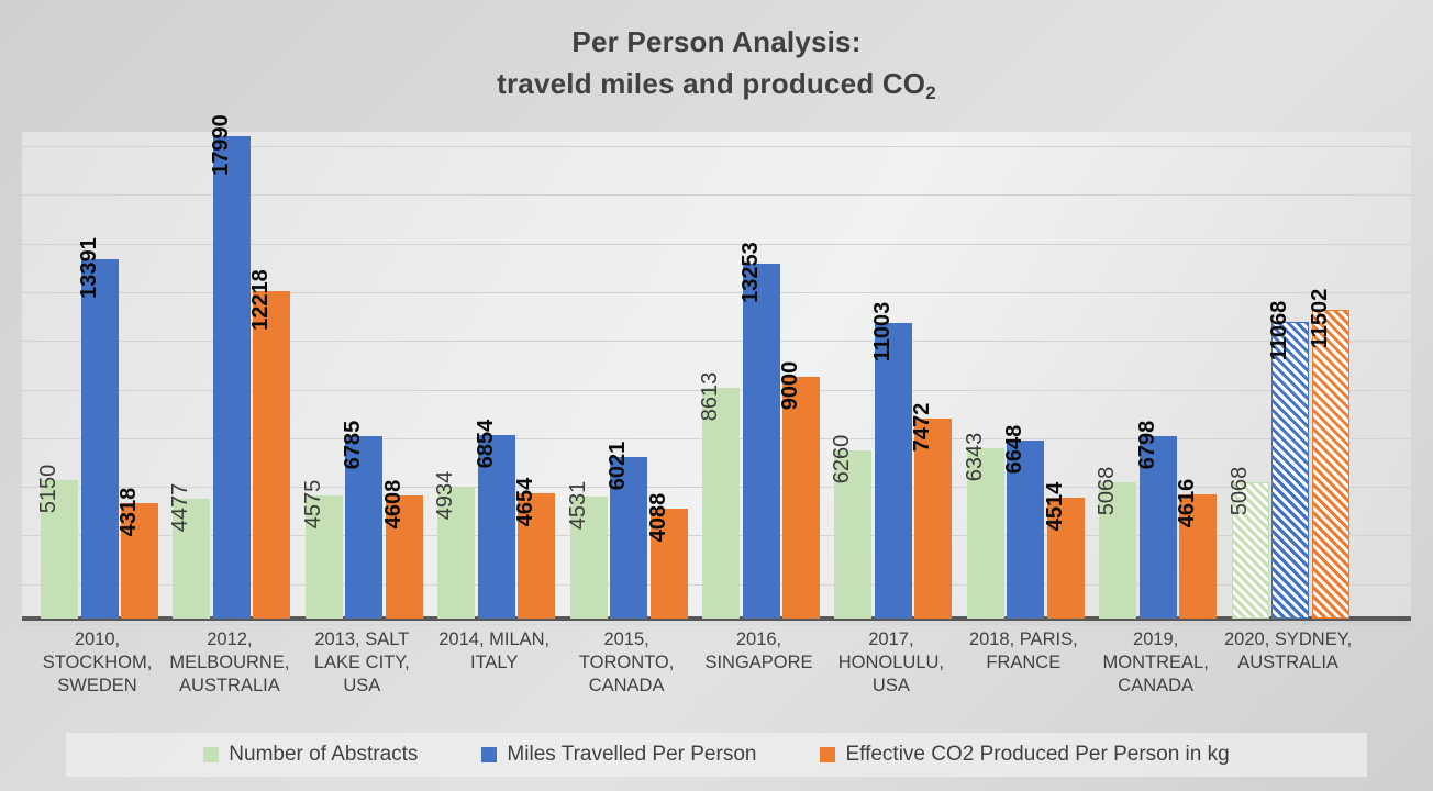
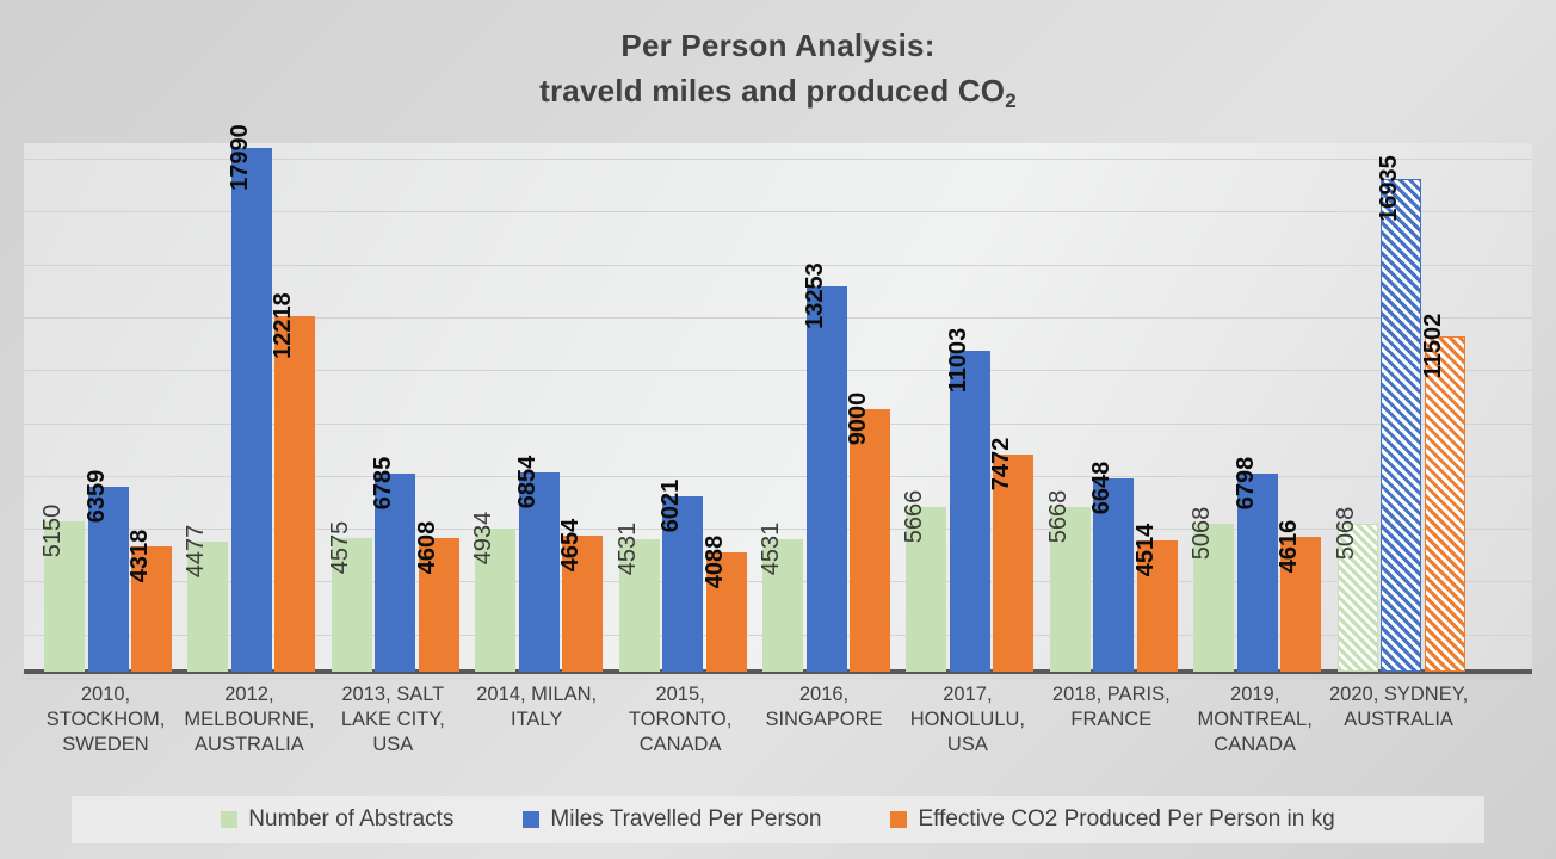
Miles Travelled Per Person/2010, STOCKHOM, SWEDEN: 13391 -> 6359
Number of Abstracts/2016, SINGAPORE: 8613 -> 4531
Number of Abstracts/2017, HONOLULU, USA: 6260 -> 5666
Number of Abstracts/2018, PARIS, FRANCE: 6343 -> 5668
Miles Travelled Per Person/2020, SYDNEY, AUSTRALIA: 11068 -> 16935
